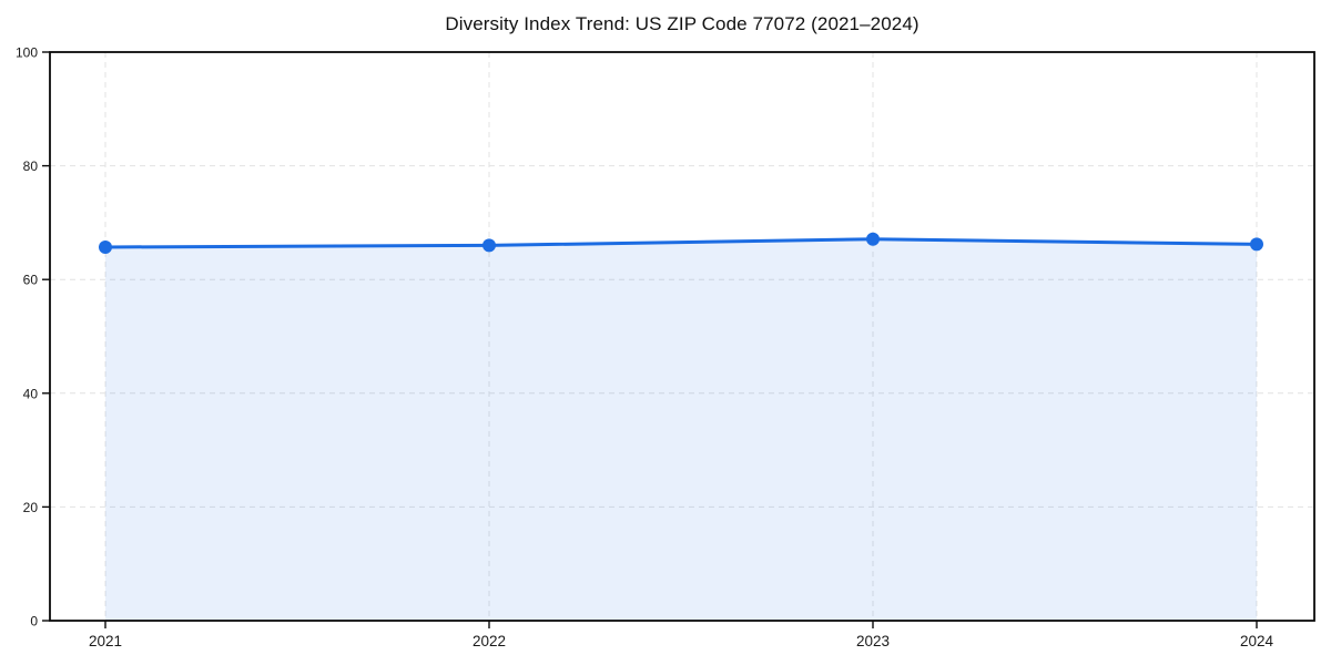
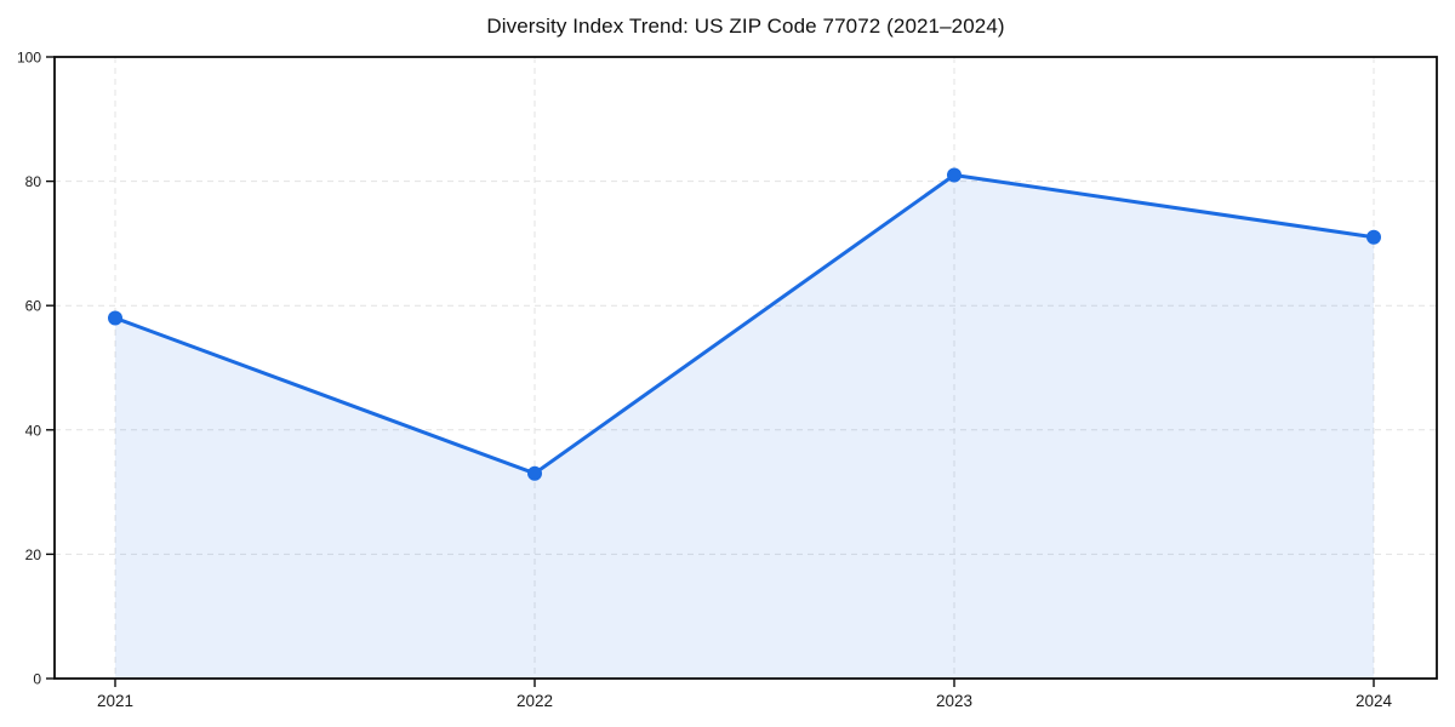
2021: 66 -> 58
2022: 66 -> 33
2023: 67 -> 81
2024: 66 -> 71
